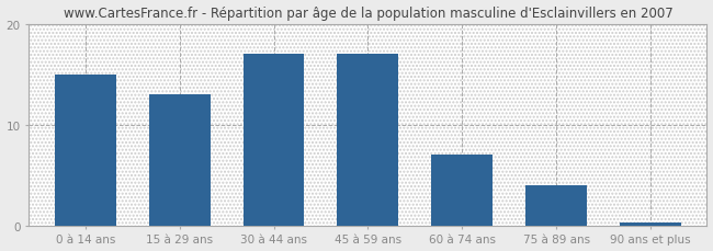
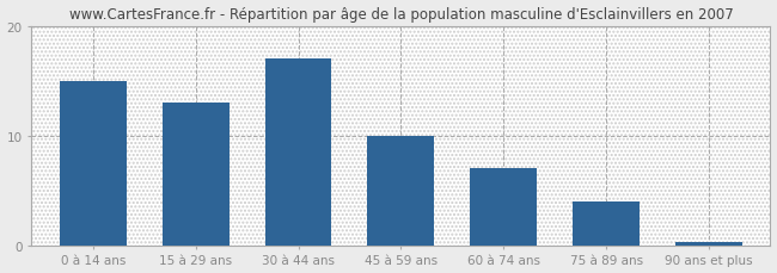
45 à 59 ans: 17.0 -> 10.0
